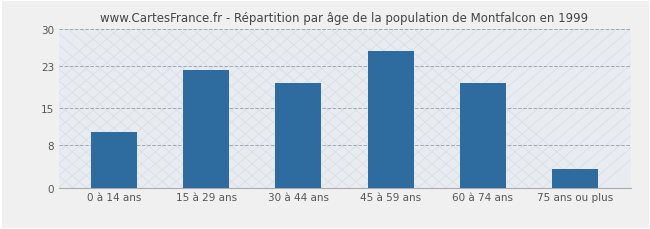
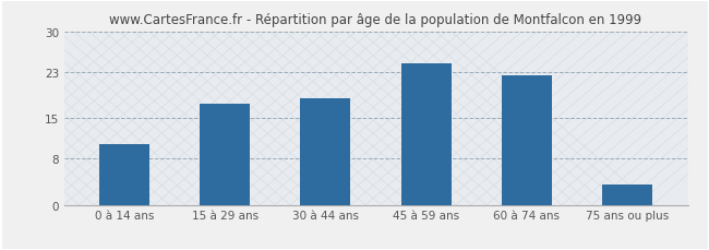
15 à 29 ans: 22.2 -> 17.5
30 à 44 ans: 19.8 -> 18.5
45 à 59 ans: 25.8 -> 24.5
60 à 74 ans: 19.8 -> 22.5
